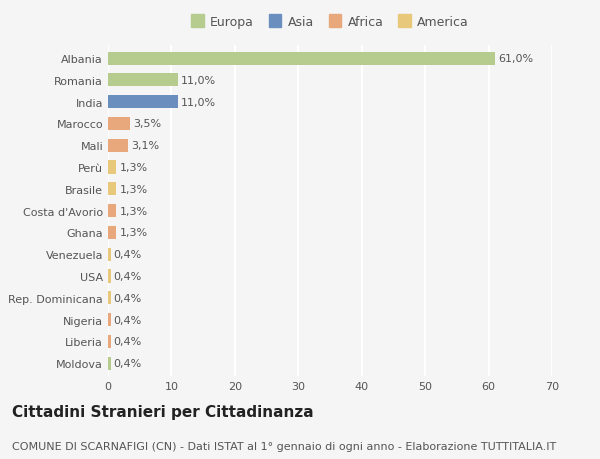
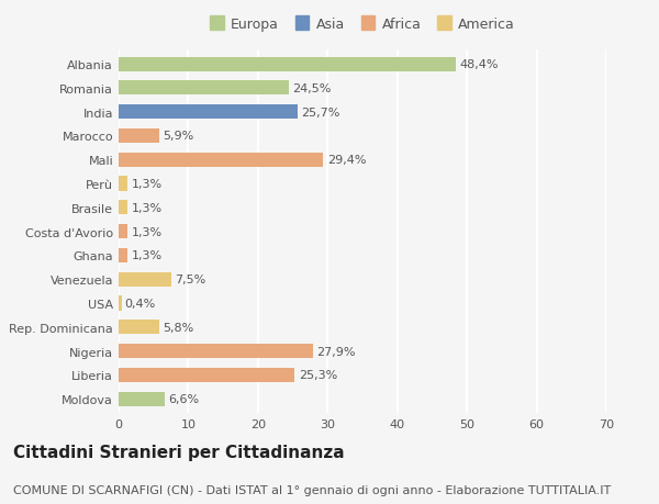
Albania: 61,0% -> 48,4%
Romania: 11,0% -> 24,5%
India: 11,0% -> 25,7%
Marocco: 3,5% -> 5,9%
Mali: 3,1% -> 29,4%
Venezuela: 0,4% -> 7,5%
Rep. Dominicana: 0,4% -> 5,8%
Nigeria: 0,4% -> 27,9%
Liberia: 0,4% -> 25,3%
Moldova: 0,4% -> 6,6%
